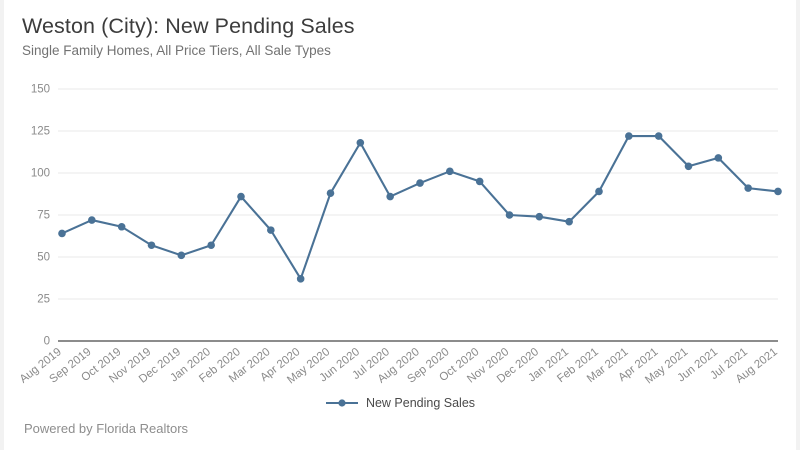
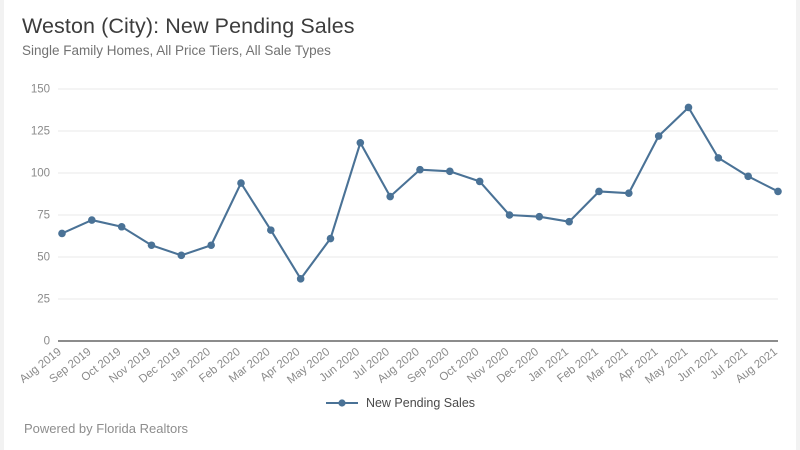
Feb 2020: 86 -> 94
May 2020: 88 -> 61
Aug 2020: 94 -> 102
Mar 2021: 122 -> 88
May 2021: 104 -> 139
Jul 2021: 91 -> 98
